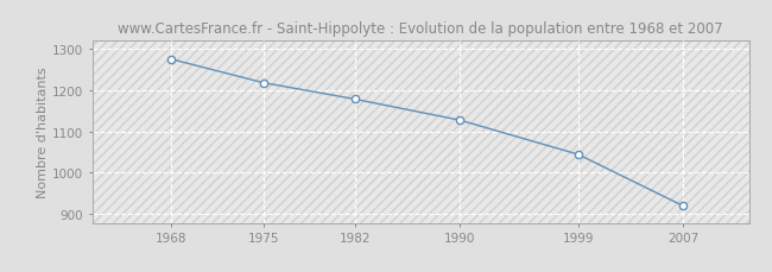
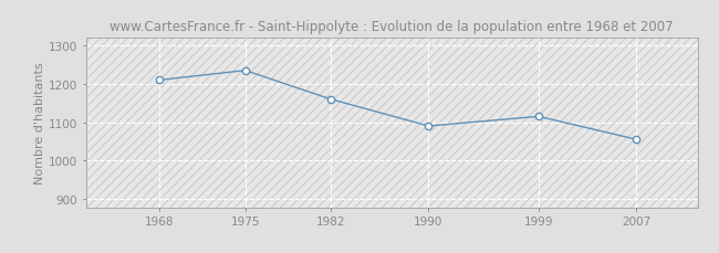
1968: 1275 -> 1210
1975: 1218 -> 1235
1982: 1178 -> 1160
1990: 1127 -> 1090
1999: 1044 -> 1115
2007: 919 -> 1055
